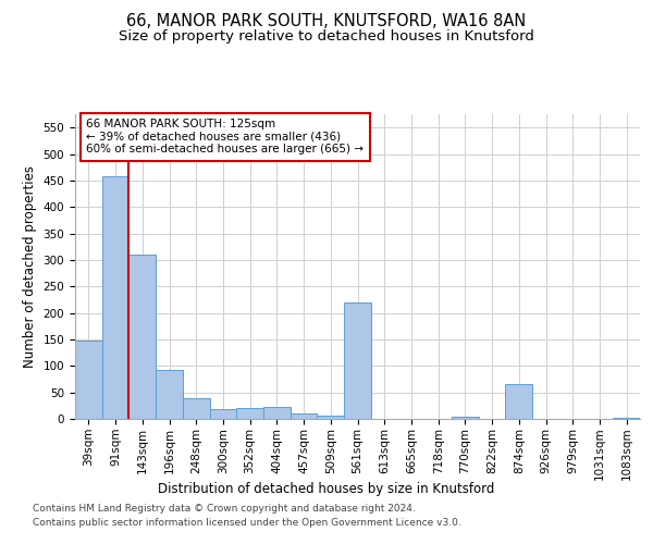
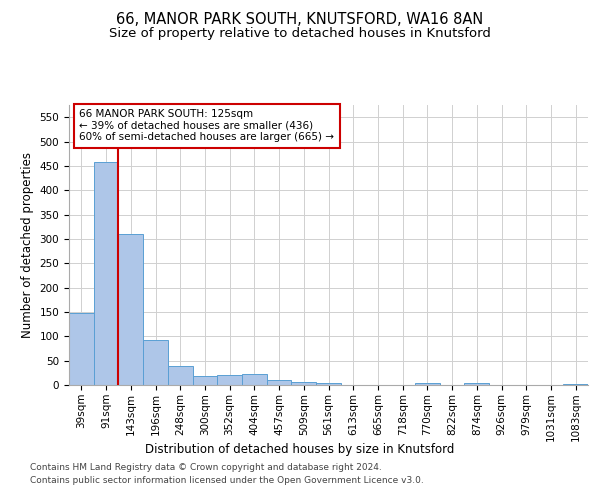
561sqm: 220 -> 5
874sqm: 65 -> 4
